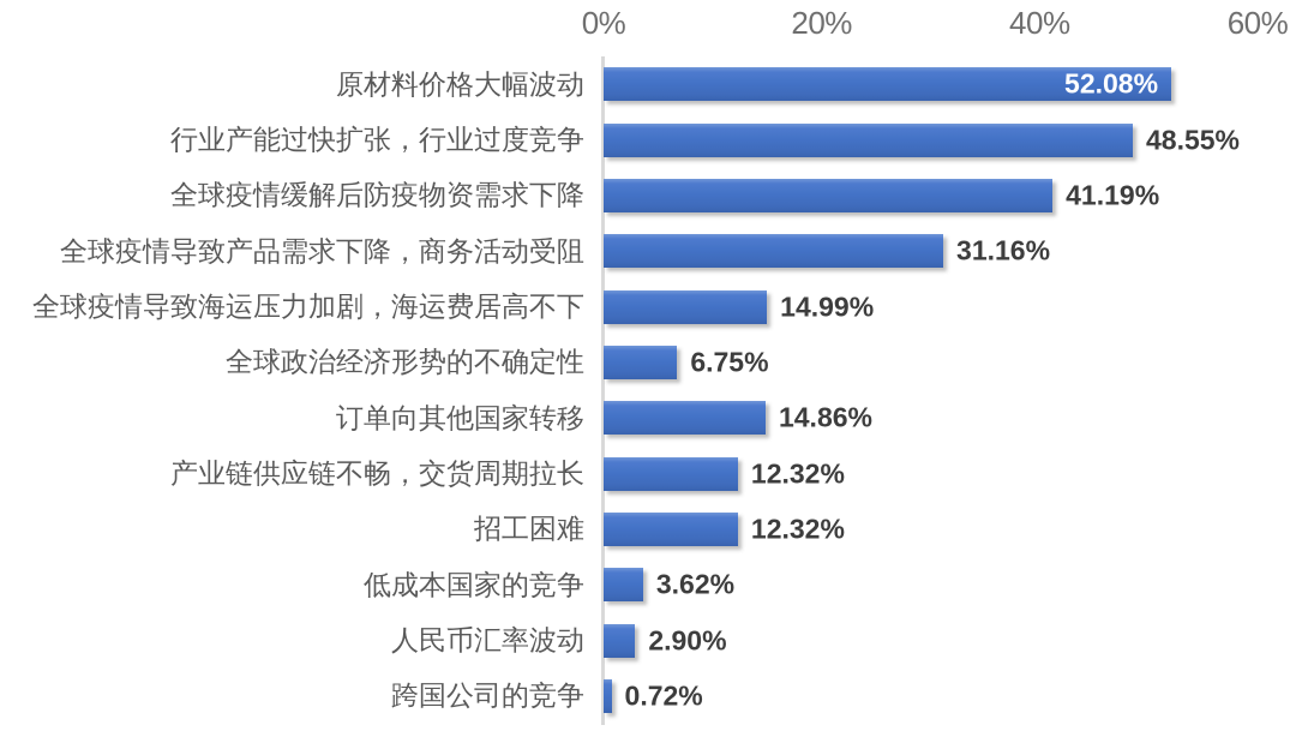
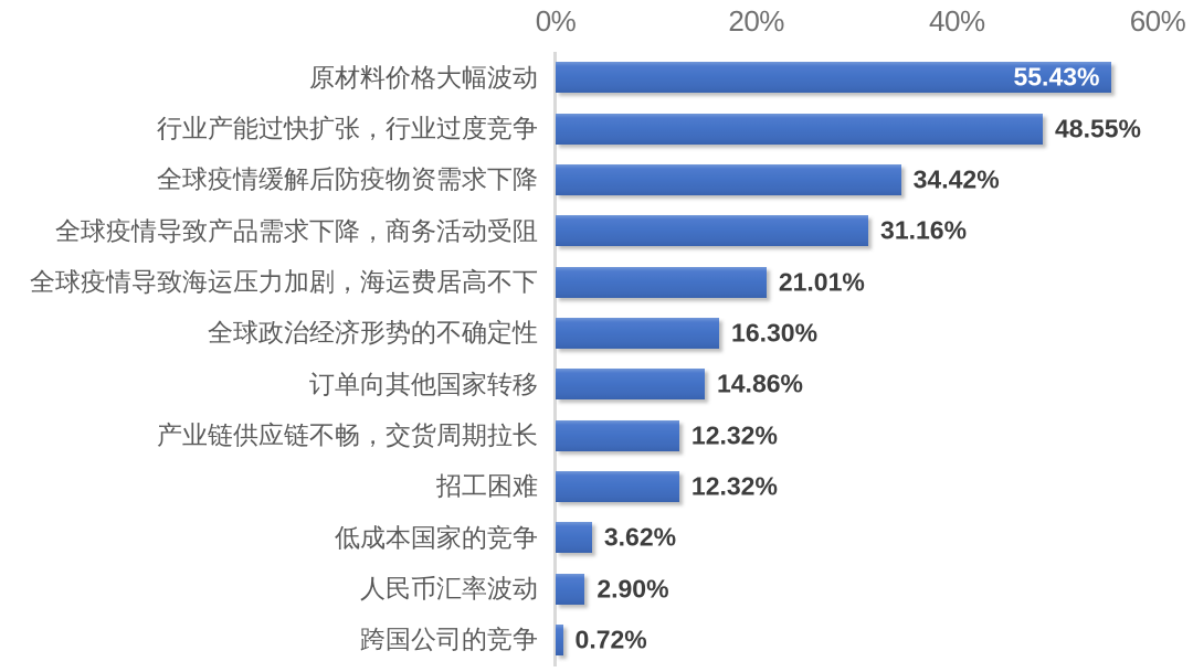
原材料价格大幅波动: 52.08% -> 55.43%
全球疫情缓解后防疫物资需求下降: 41.19% -> 34.42%
全球疫情导致海运压力加剧，海运费居高不下: 14.99% -> 21.01%
全球政治经济形势的不确定性: 6.75% -> 16.30%
